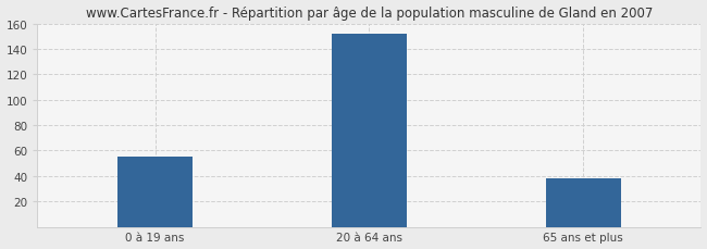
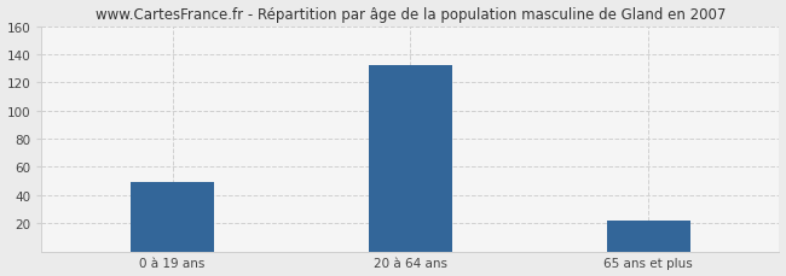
0 à 19 ans: 55 -> 49
20 à 64 ans: 152 -> 132
65 ans et plus: 38 -> 22
